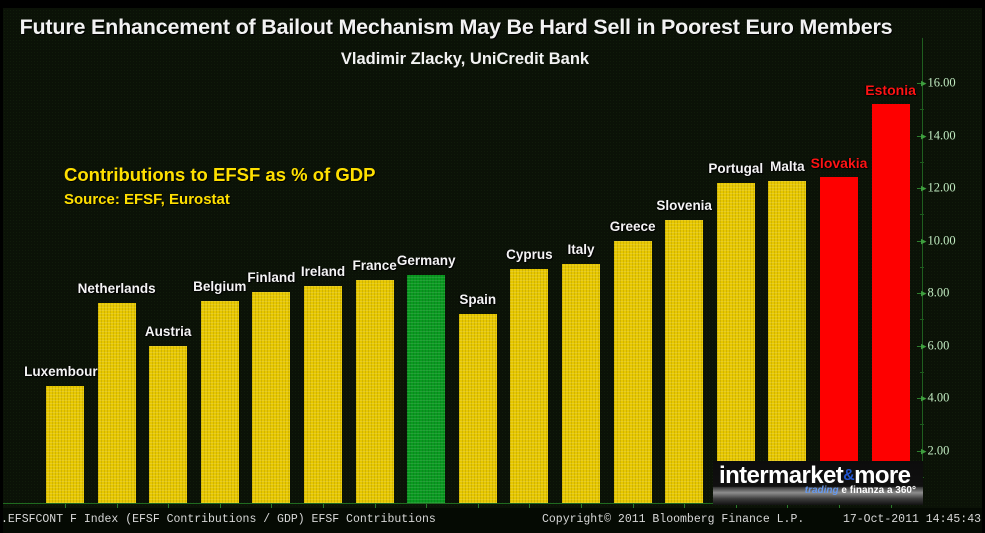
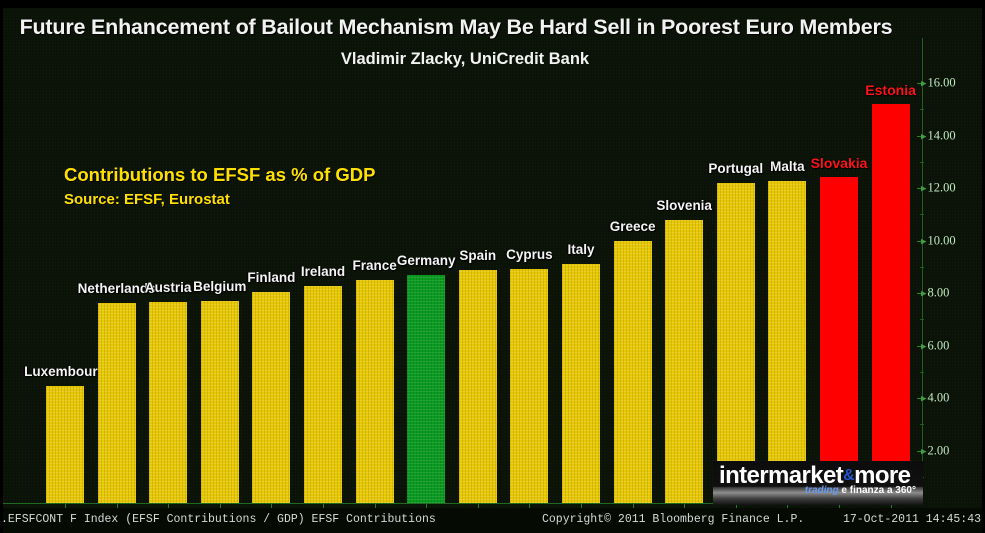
Austria: 6.0 -> 7.7
Spain: 7.2 -> 8.9
